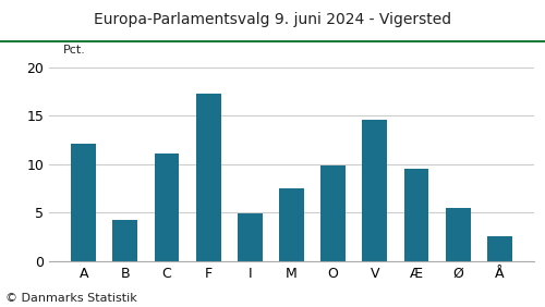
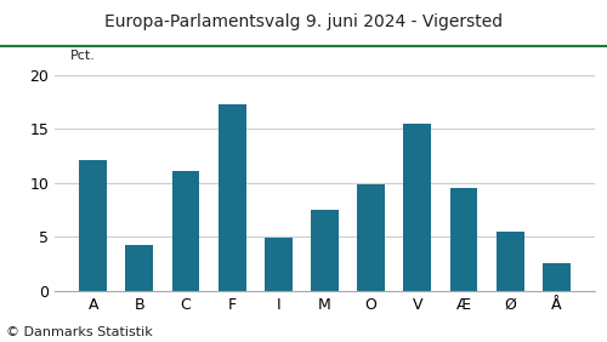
V: 14.6 -> 15.5
